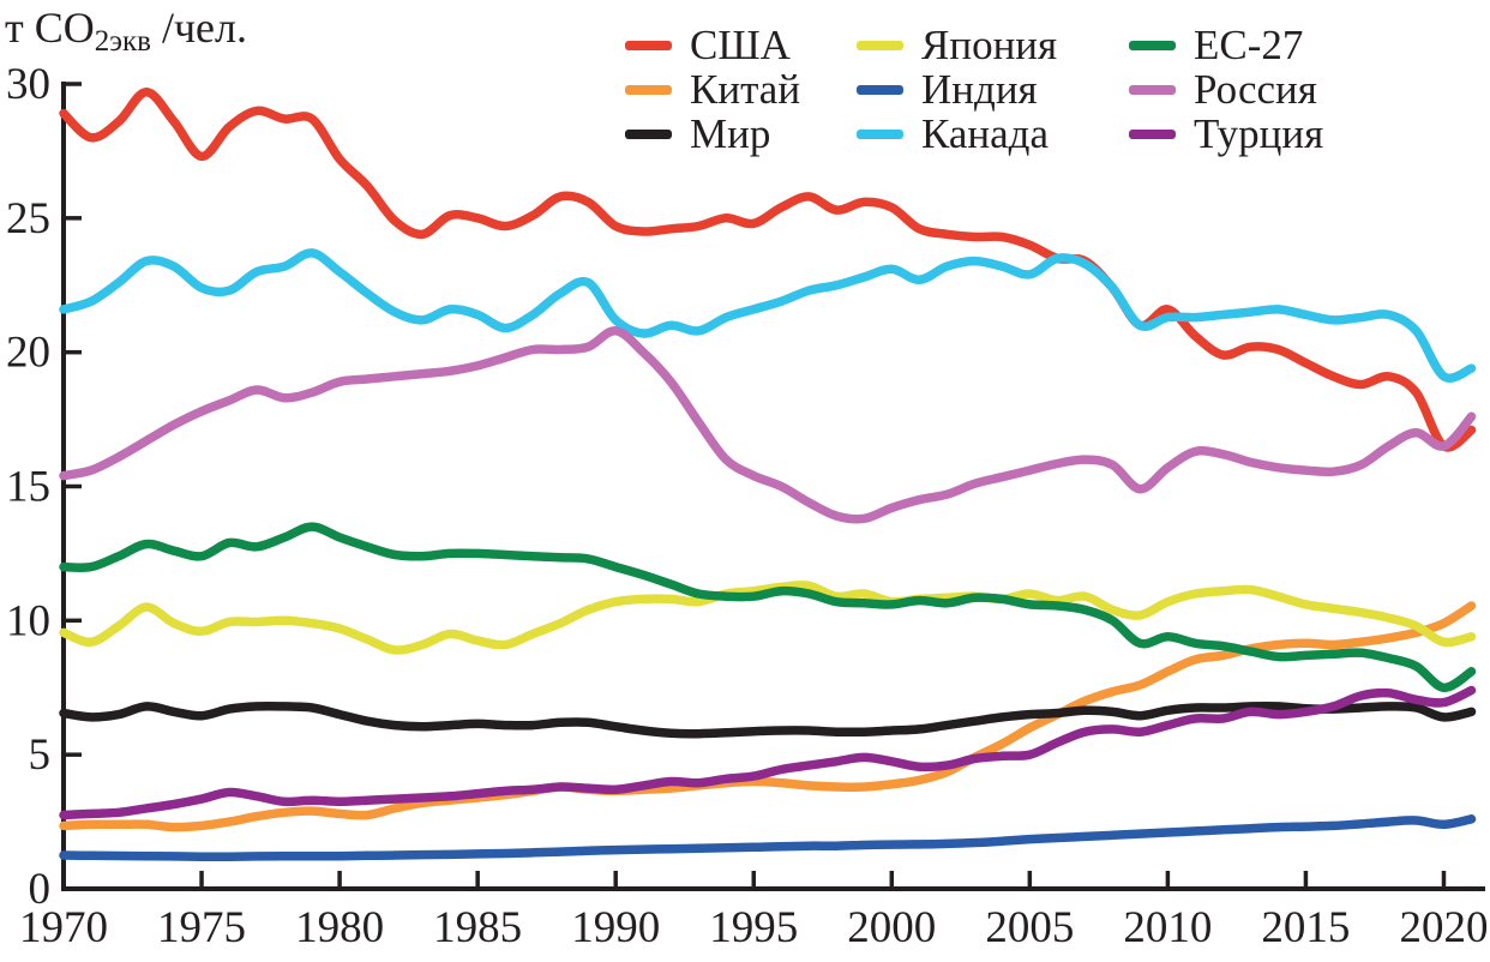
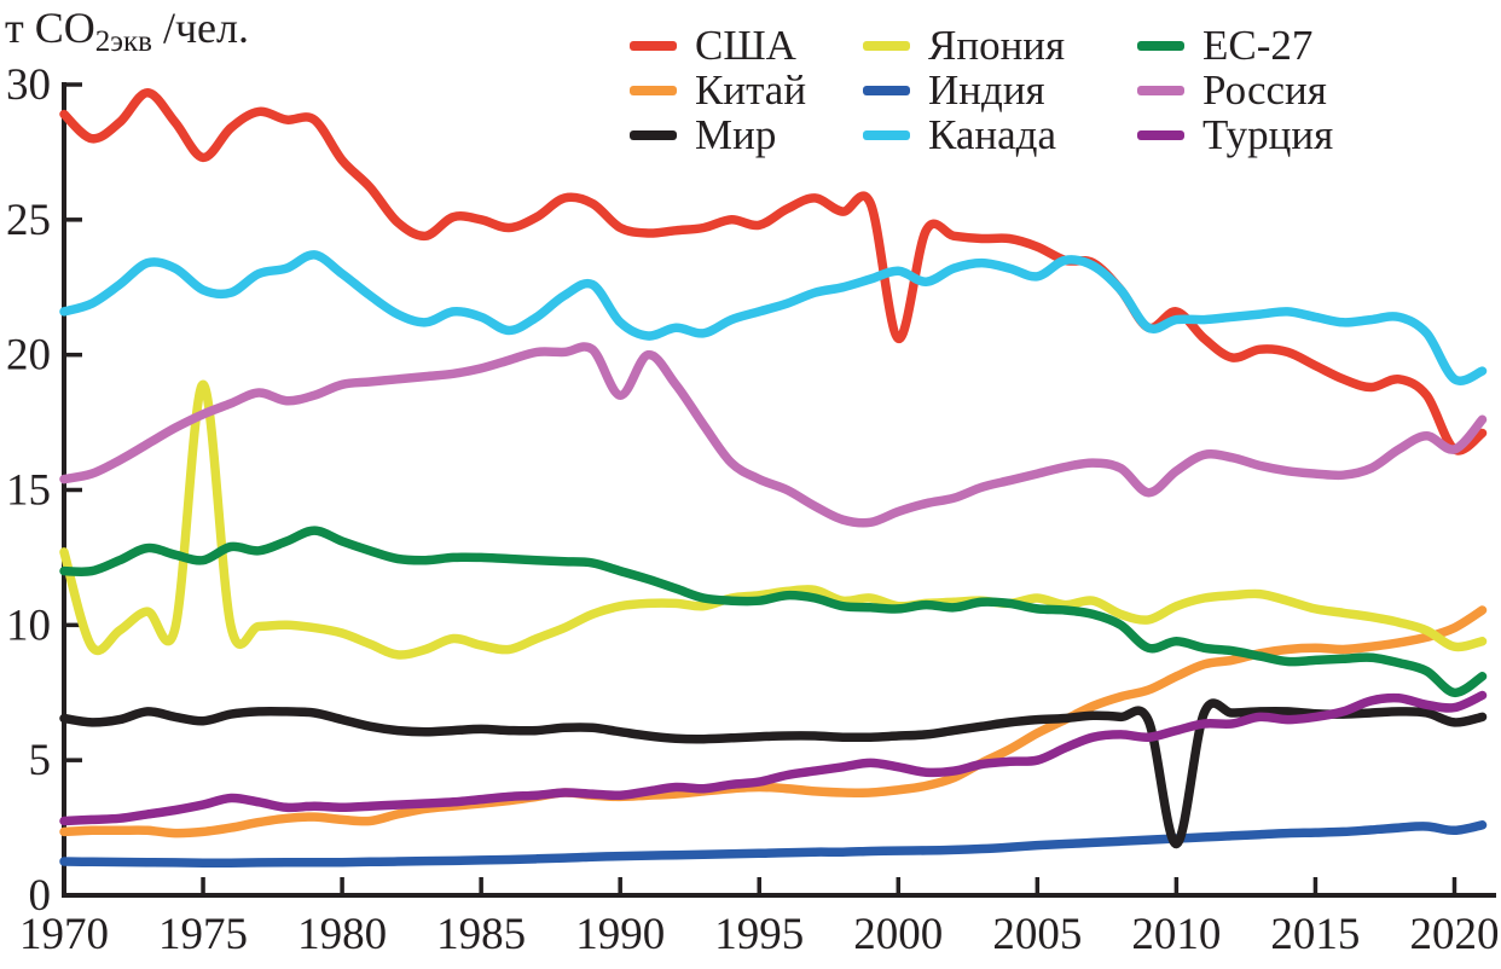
Япония/1970: 9.6 -> 12.7
Япония/1975: 9.6 -> 18.9
Россия/1990: 20.8 -> 18.5
США/2000: 25.4 -> 20.6
Мир/2010: 6.7 -> 1.9
